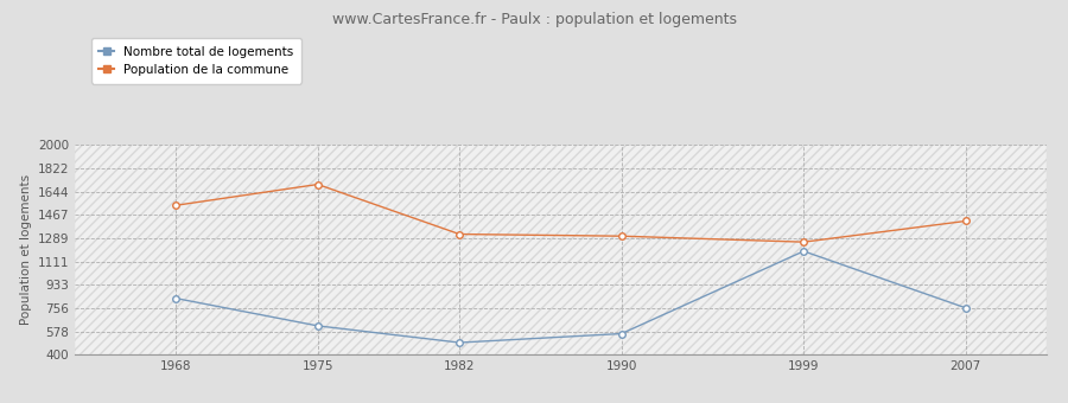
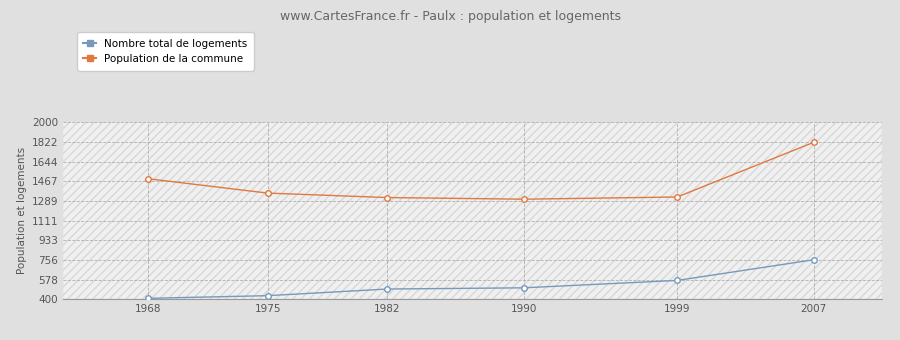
Nombre total de logements/1968: 830 -> 410
Population de la commune/1968: 1540 -> 1490
Nombre total de logements/1975: 620 -> 430
Population de la commune/1975: 1700 -> 1360
Nombre total de logements/1990: 560 -> 500
Nombre total de logements/1999: 1190 -> 570
Population de la commune/1999: 1260 -> 1320
Population de la commune/2007: 1420 -> 1820
